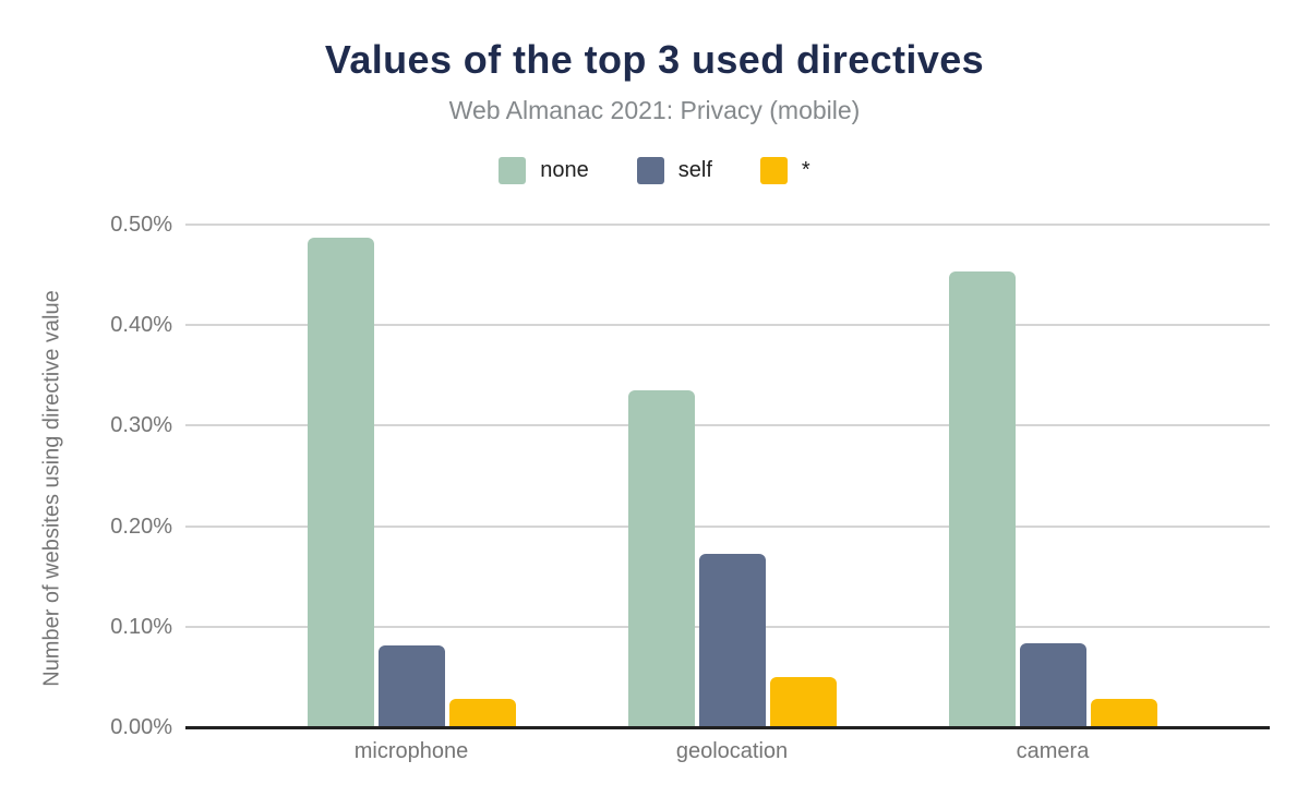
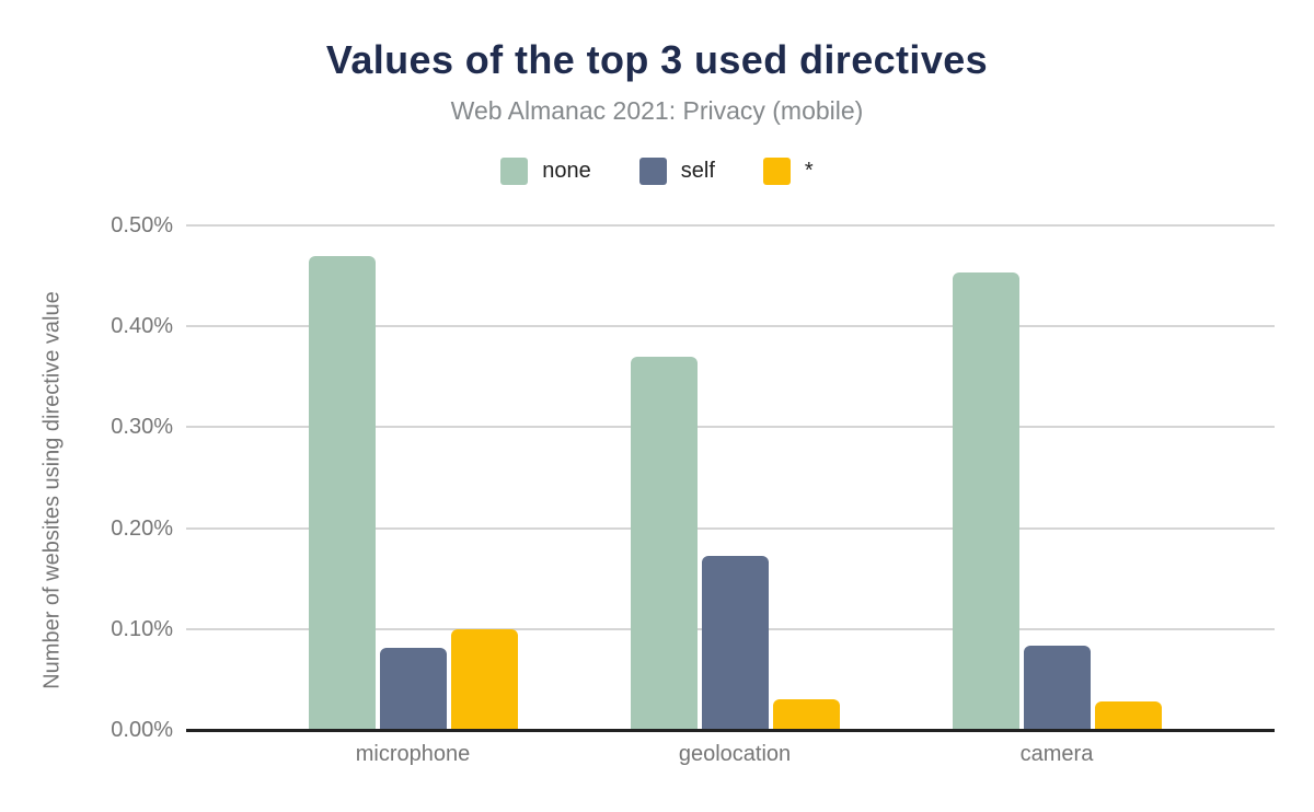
none/microphone: 0.49% -> 0.47%
*/microphone: 0.03% -> 0.10%
none/geolocation: 0.34% -> 0.37%
*/geolocation: 0.05% -> 0.03%
